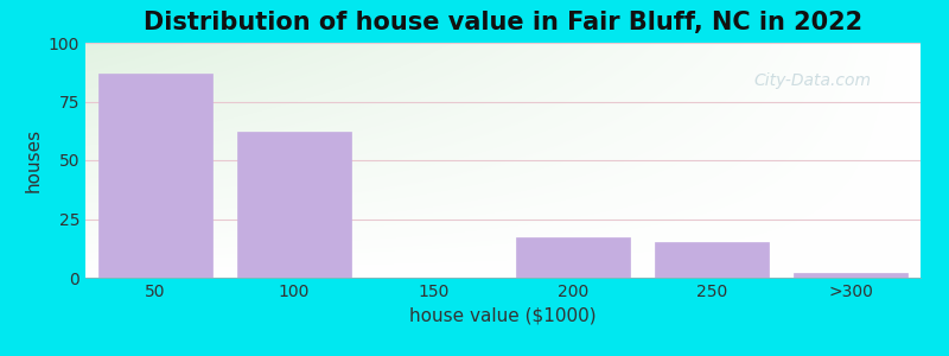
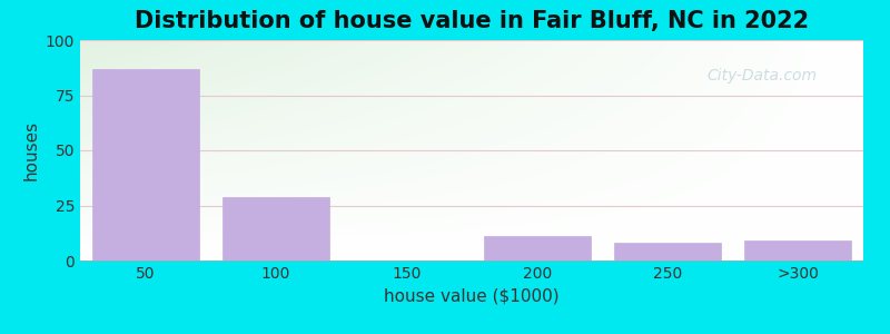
100: 62 -> 29
200: 17 -> 11
250: 15 -> 8
>300: 2 -> 9
